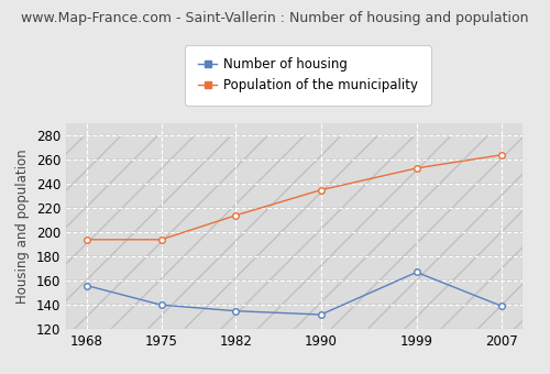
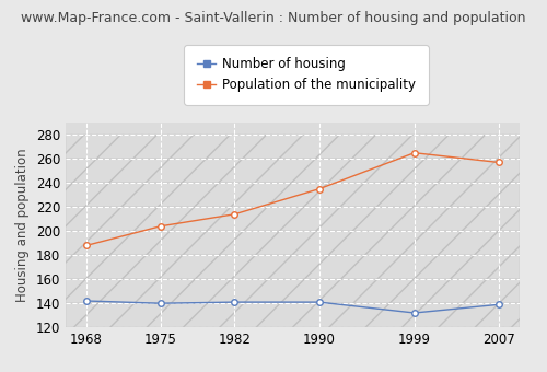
Number of housing/1968: 156 -> 142
Population of the municipality/1968: 194 -> 188
Population of the municipality/1975: 194 -> 204
Number of housing/1982: 135 -> 141
Number of housing/1990: 132 -> 141
Number of housing/1999: 167 -> 132
Population of the municipality/1999: 253 -> 265
Population of the municipality/2007: 264 -> 257
